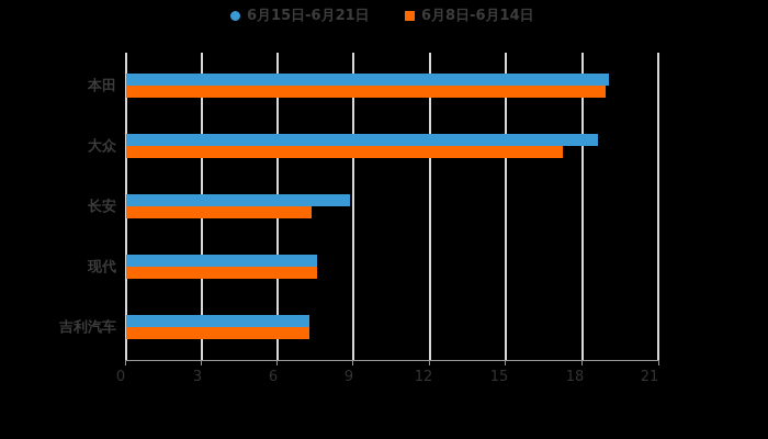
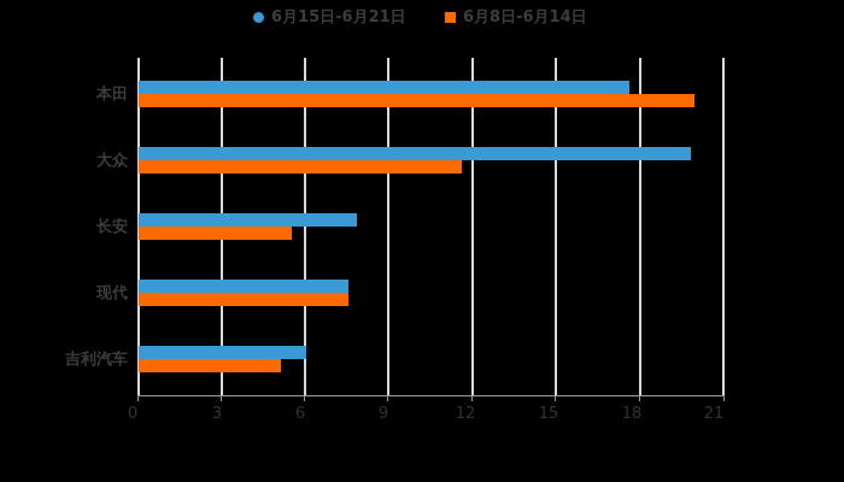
6月15日-6月21日/本田: 19.0 -> 17.6
6月8日-6月14日/本田: 18.9 -> 19.9
6月15日-6月21日/大众: 18.6 -> 19.8
6月8日-6月14日/大众: 17.2 -> 11.6
6月15日-6月21日/长安: 8.8 -> 7.8
6月8日-6月14日/长安: 7.3 -> 5.5
6月15日-6月21日/吉利汽车: 7.2 -> 6.0
6月8日-6月14日/吉利汽车: 7.2 -> 5.1
